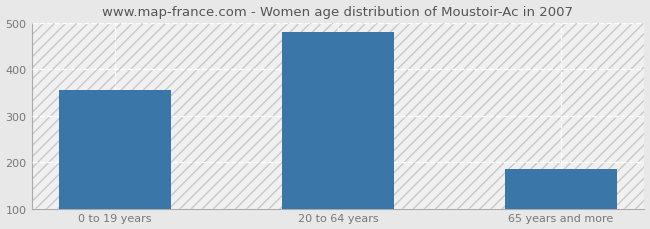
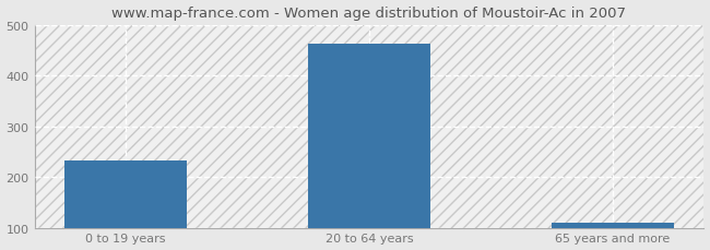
0 to 19 years: 355 -> 232
20 to 64 years: 480 -> 463
65 years and more: 185 -> 109
